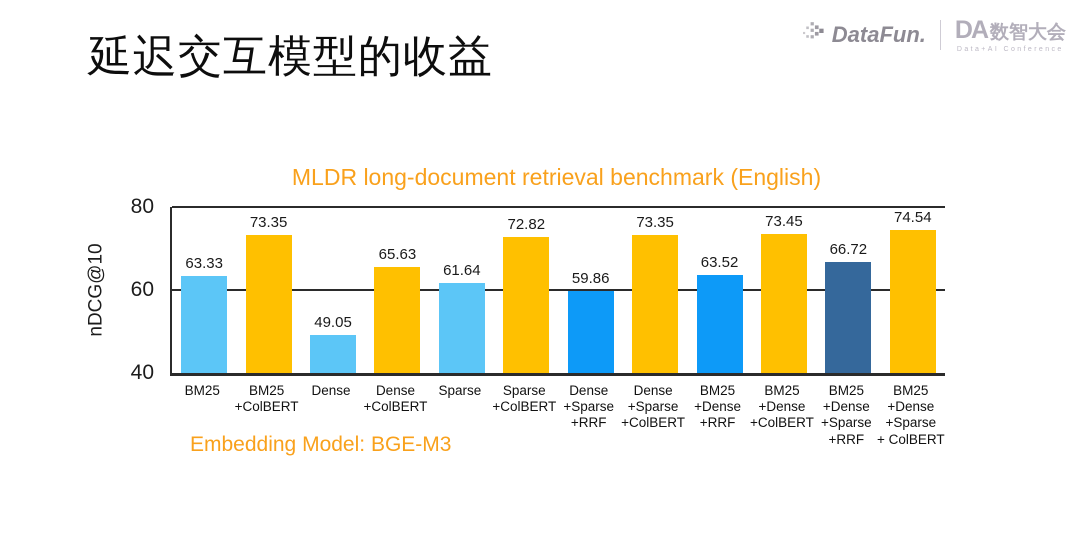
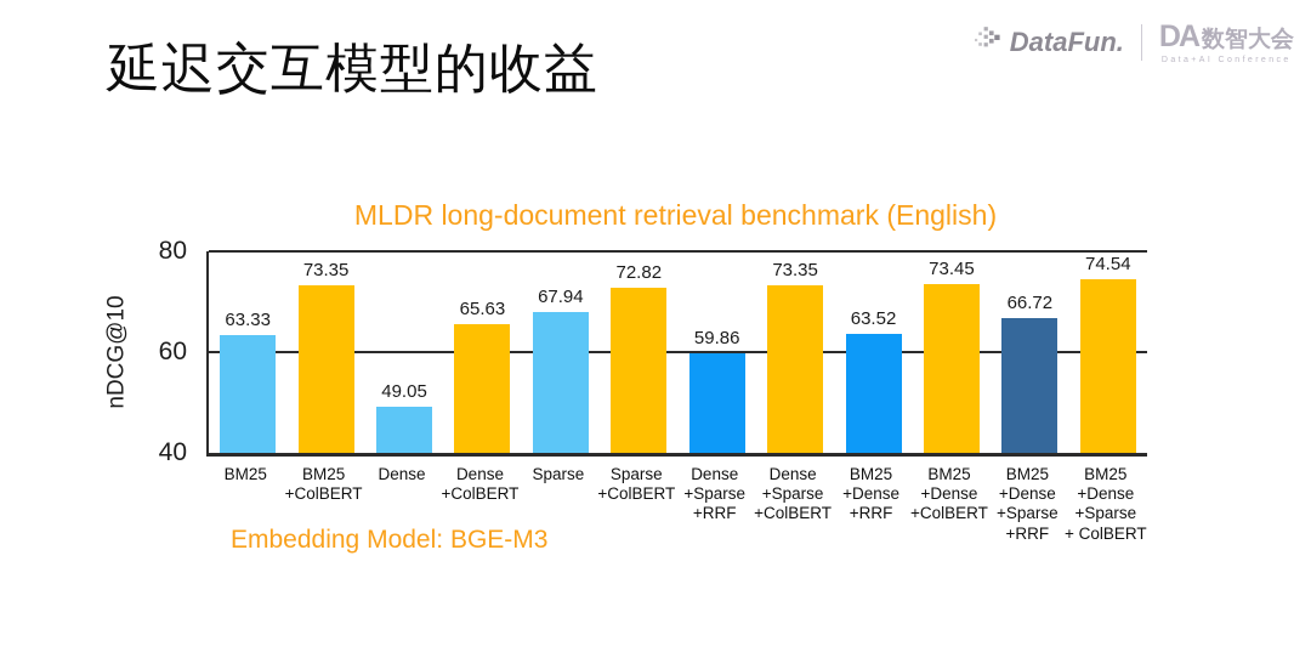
Sparse: 61.64 -> 67.94
